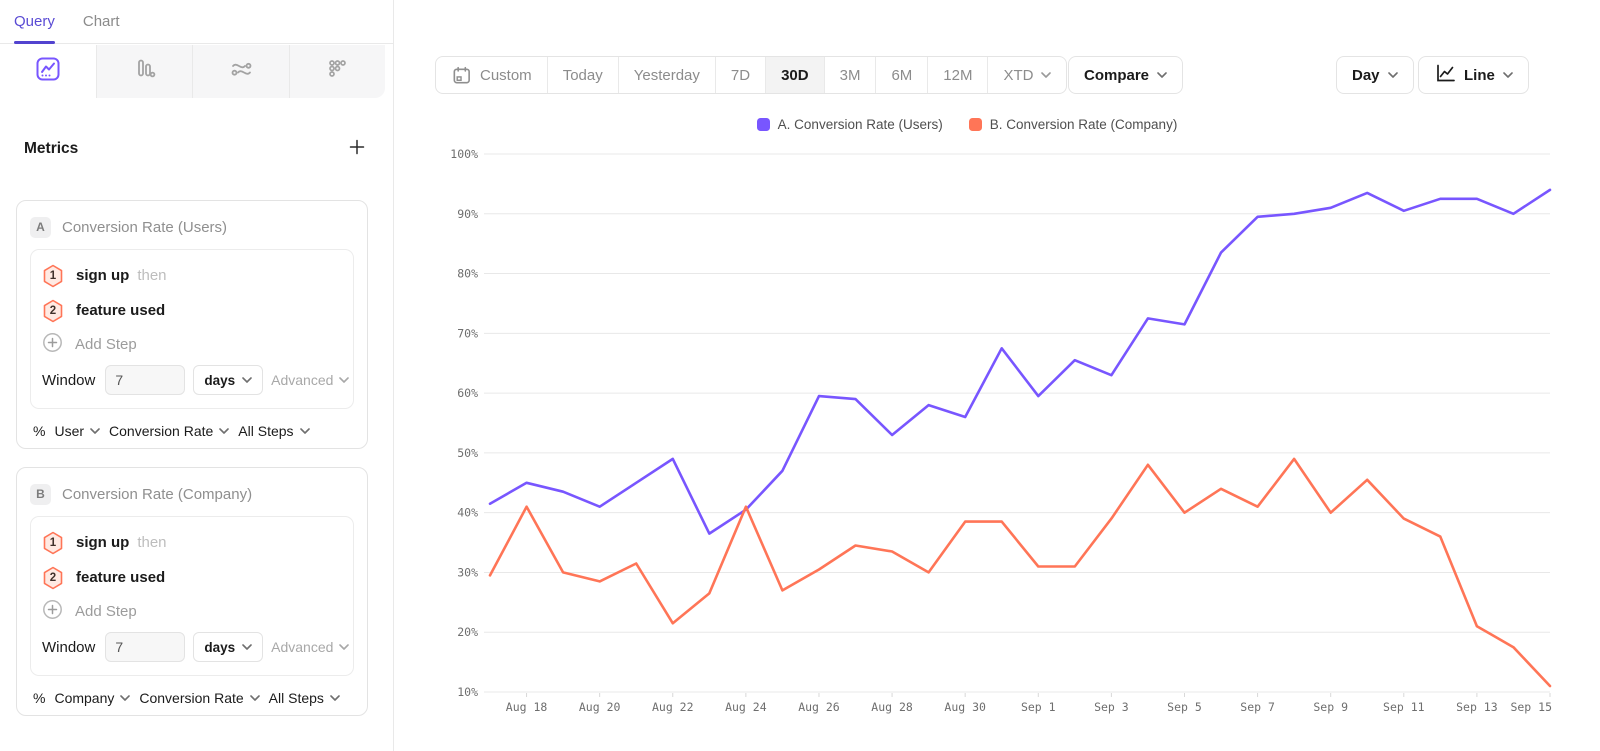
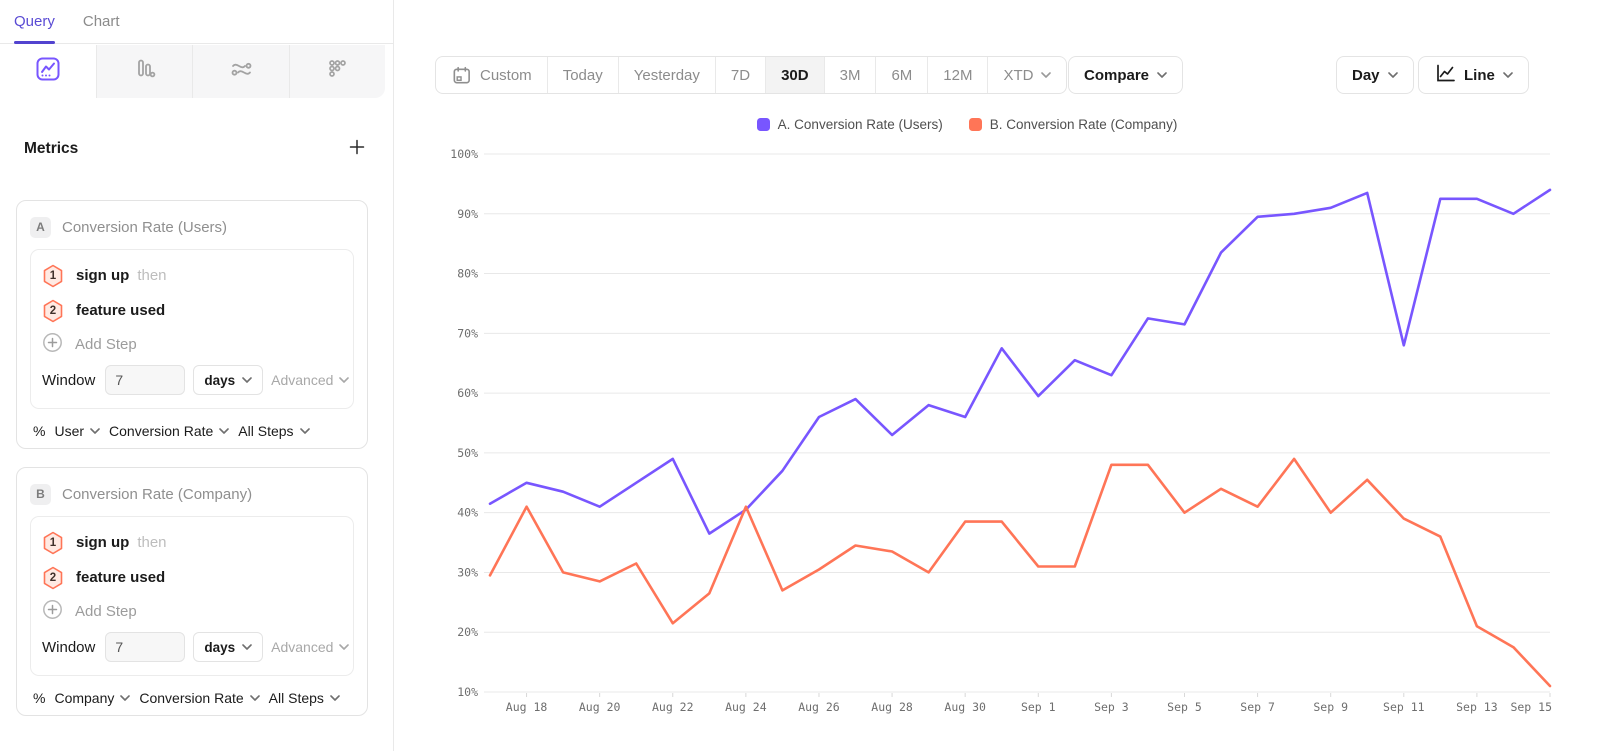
A. Conversion Rate (Users)/Aug 26: 60% -> 56%
B. Conversion Rate (Company)/Sep 3: 39% -> 48%
A. Conversion Rate (Users)/Sep 11: 90% -> 68%
